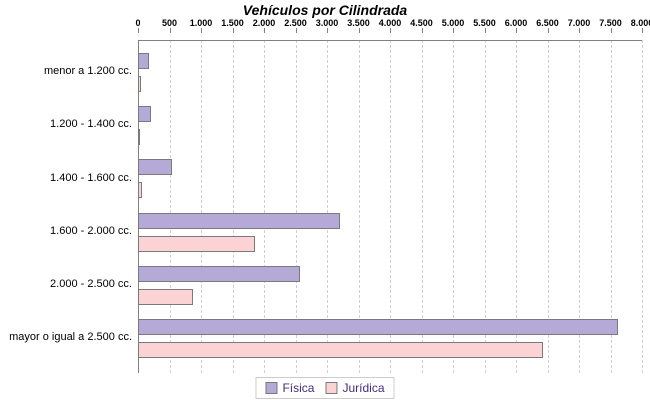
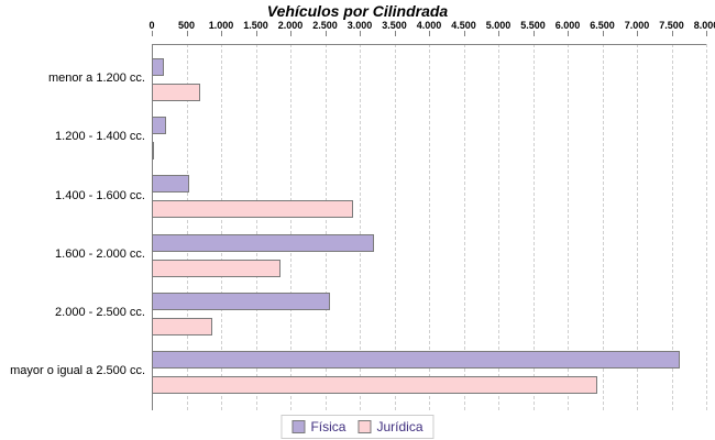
Jurídica/menor a 1.200 cc.: 100 -> 700
Jurídica/1.400 - 1.600 cc.: 100 -> 2900
